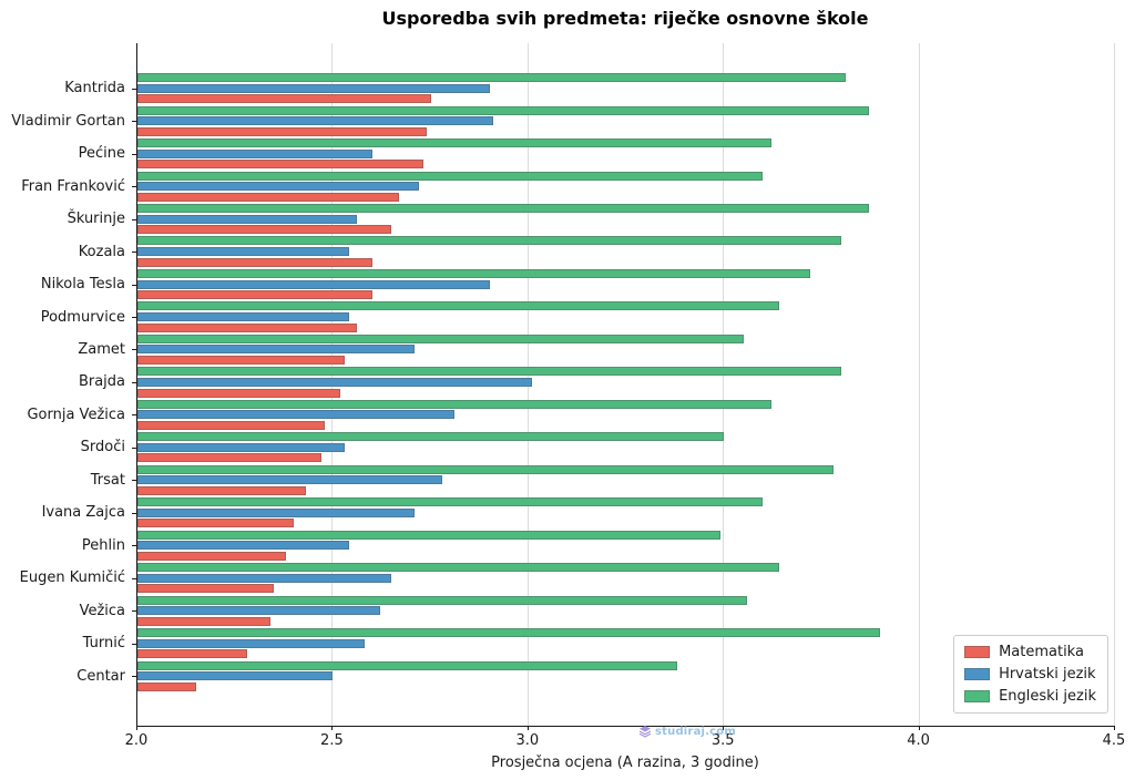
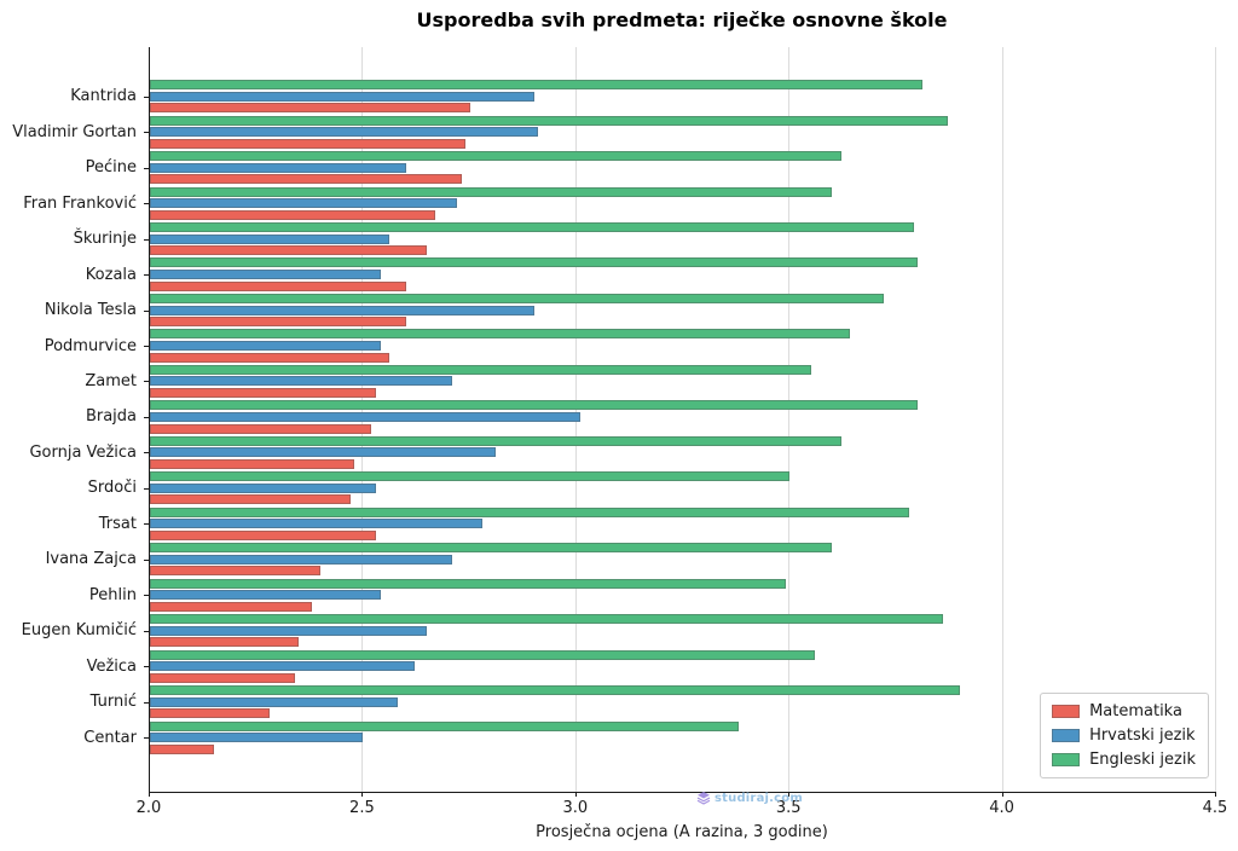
Engleski jezik/Škurinje: 3.87 -> 3.79
Matematika/Trsat: 2.43 -> 2.53
Engleski jezik/Eugen Kumičić: 3.64 -> 3.86
